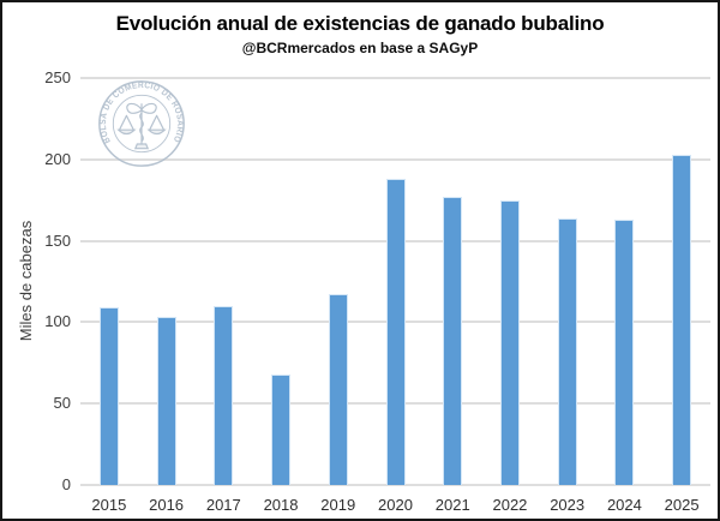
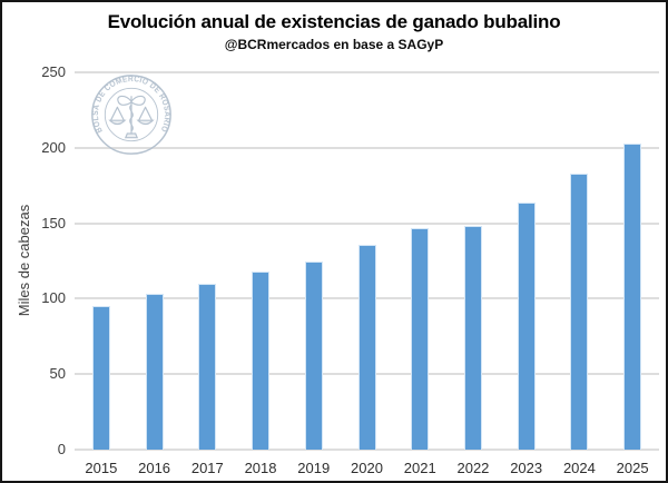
2015: 109 -> 95
2018: 68 -> 118
2019: 117 -> 125
2020: 188 -> 136
2021: 177 -> 147
2022: 175 -> 148
2024: 163 -> 183
